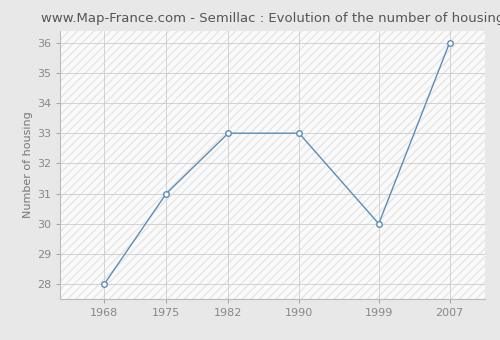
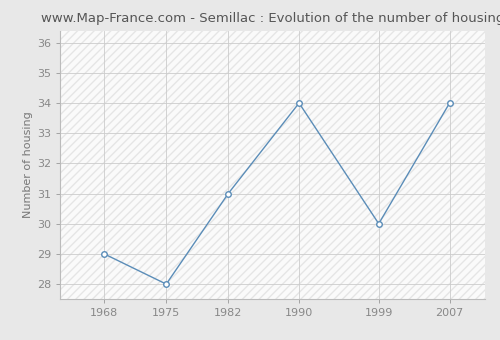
1968: 28 -> 29
1975: 31 -> 28
1982: 33 -> 31
1990: 33 -> 34
2007: 36 -> 34
